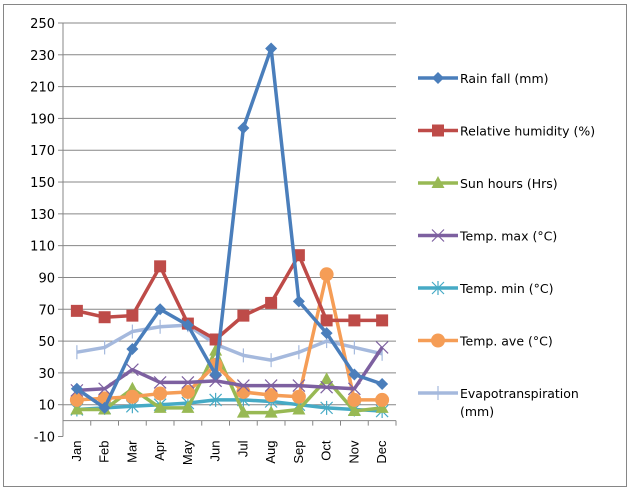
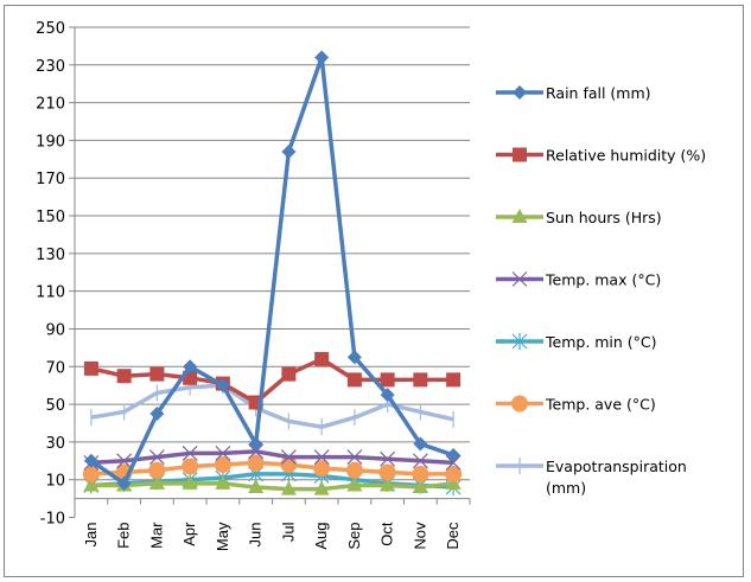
Sun hours (Hrs)/Mar: 20 -> 8
Temp. max (°C)/Mar: 32 -> 22
Relative humidity (%)/Apr: 97 -> 64
Sun hours (Hrs)/Jun: 44 -> 6
Temp. ave (°C)/Jun: 35 -> 19
Relative humidity (%)/Sep: 104 -> 63
Sun hours (Hrs)/Oct: 26 -> 7
Temp. ave (°C)/Oct: 92 -> 14
Temp. max (°C)/Dec: 46 -> 19
